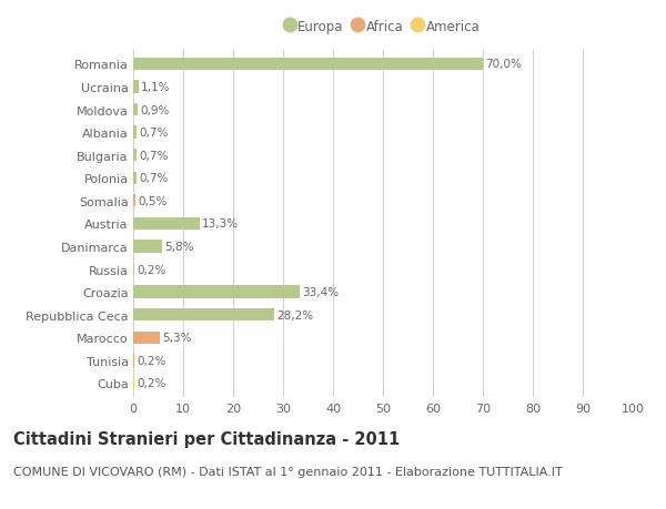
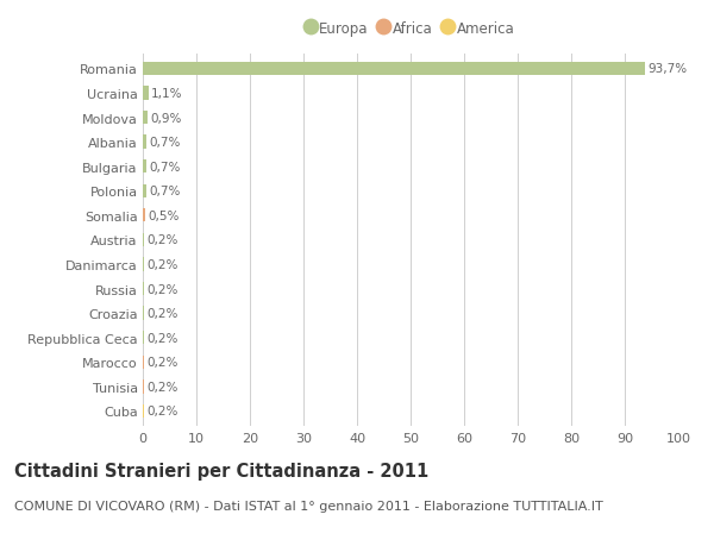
Romania: 70,0% -> 93,7%
Austria: 13,3% -> 0,2%
Danimarca: 5,8% -> 0,2%
Croazia: 33,4% -> 0,2%
Repubblica Ceca: 28,2% -> 0,2%
Marocco: 5,3% -> 0,2%
